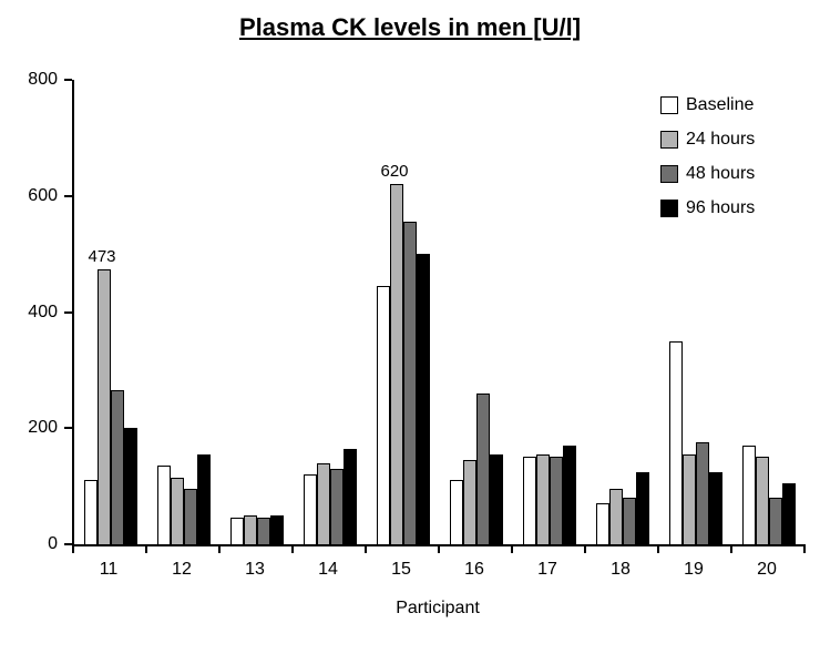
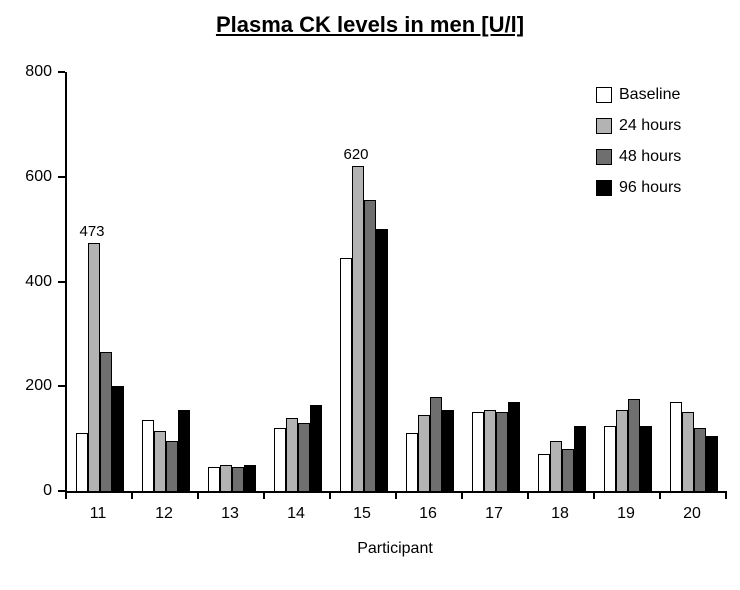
48 hours/16: 260 -> 180
Baseline/19: 350 -> 120
48 hours/20: 80 -> 120
